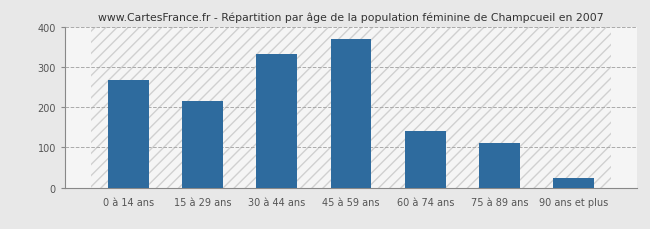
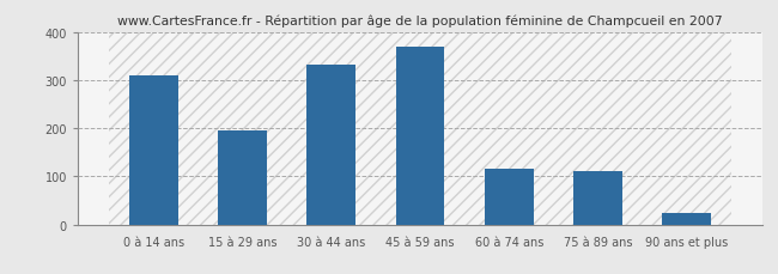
0 à 14 ans: 268 -> 310
15 à 29 ans: 215 -> 195
60 à 74 ans: 140 -> 115
